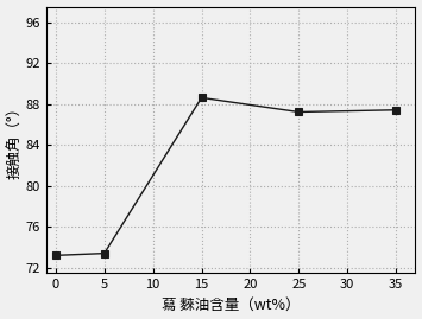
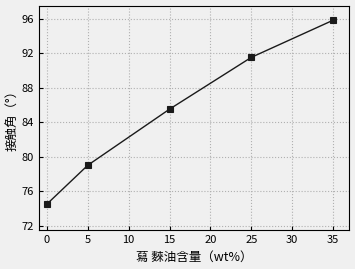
0: 73.2 -> 74.5
5: 73.4 -> 79.0
15: 88.6 -> 85.5
25: 87.2 -> 91.5
35: 87.4 -> 95.8
